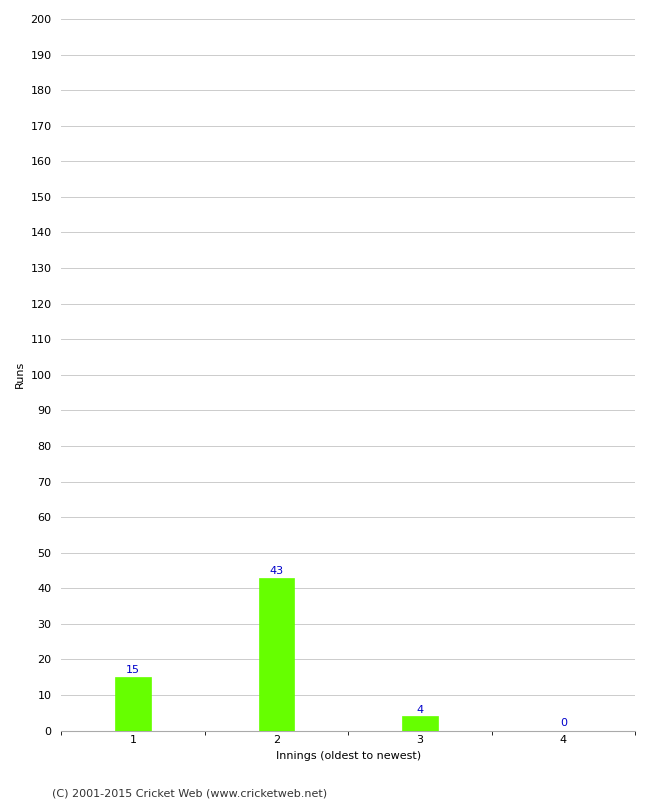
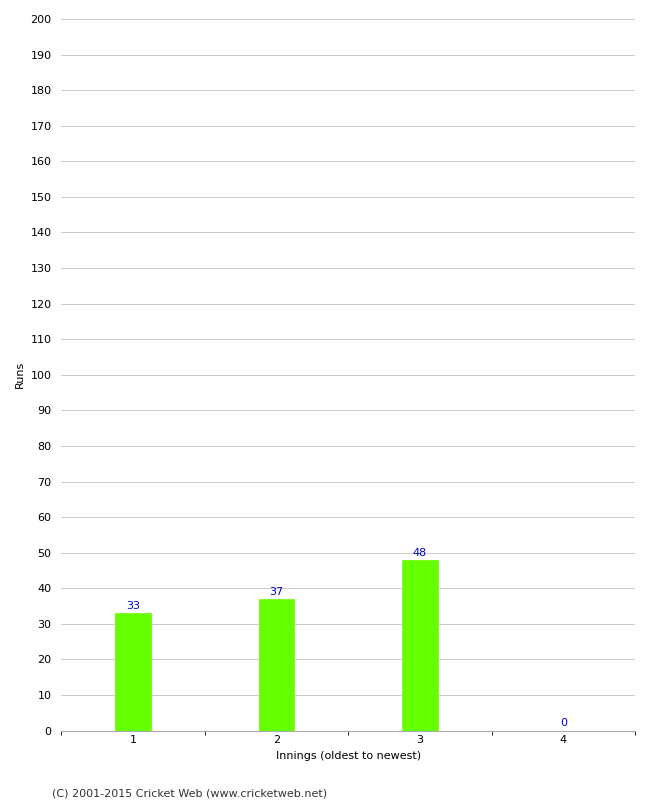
1: 15 -> 33
2: 43 -> 37
3: 4 -> 48
